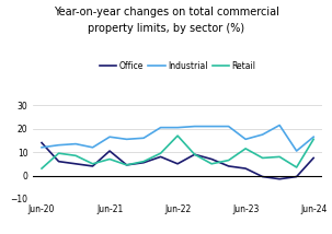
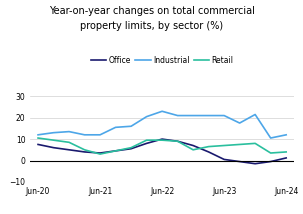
Office/Jun-20: 14.0 -> 7.5
Retail/Jun-20: 3.0 -> 10.5
Office/Jun-21: 10.5 -> 3.5
Industrial/Jun-21: 16.5 -> 12.0
Retail/Jun-21: 7.0 -> 3.0
Office/Jun-22: 5.0 -> 10.0
Industrial/Jun-22: 20.5 -> 23.0
Retail/Jun-22: 17.0 -> 9.5
Office/Jun-23: 3.0 -> 0.5
Industrial/Jun-23: 15.5 -> 21.0
Retail/Jun-23: 11.5 -> 7.0
Office/Jun-24: 7.5 -> 1.2
Industrial/Jun-24: 16.5 -> 12.0
Retail/Jun-24: 15.5 -> 4.0
